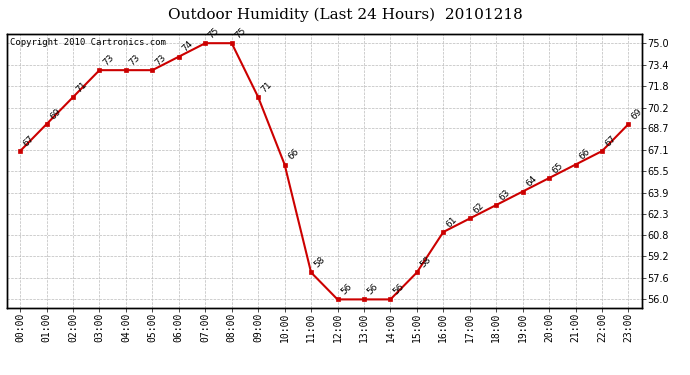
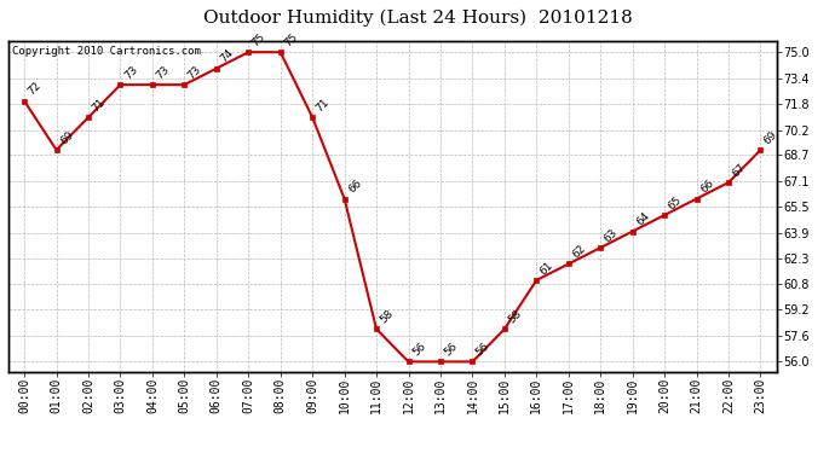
00:00: 67 -> 72
